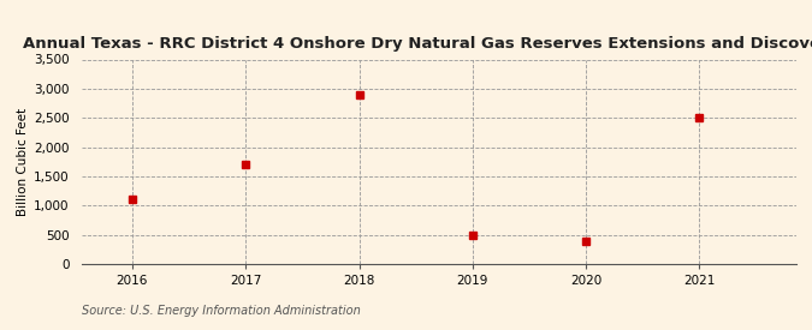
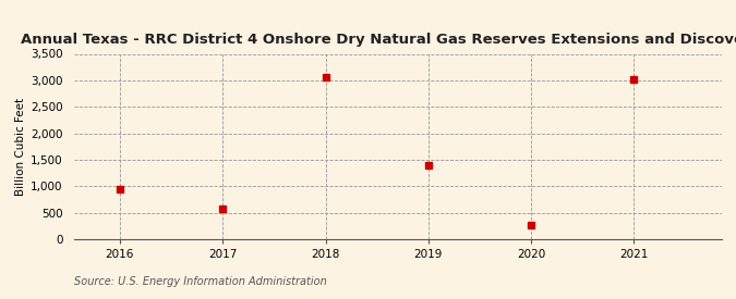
2016: 1,100 -> 950
2017: 1,700 -> 580
2018: 2,900 -> 3,050
2019: 500 -> 1,400
2020: 400 -> 270
2021: 2,500 -> 3,020
